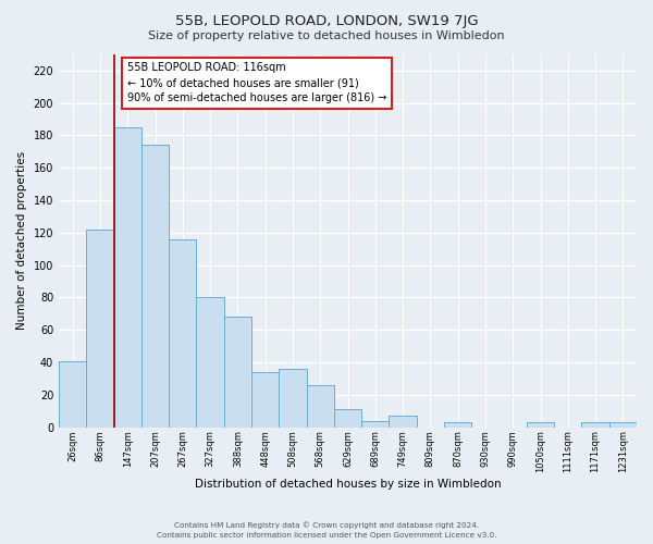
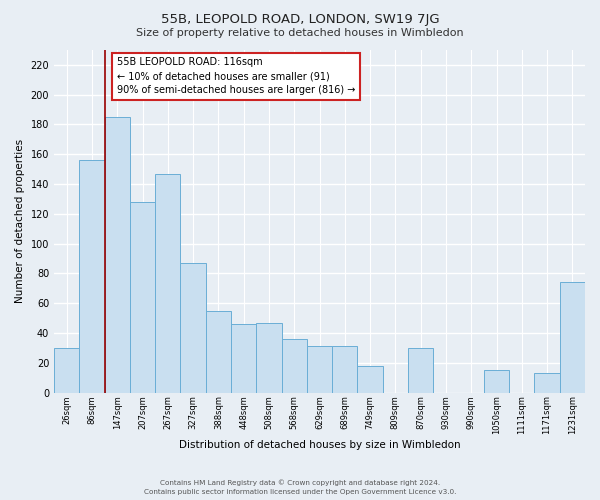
26sqm: 41 -> 30
86sqm: 122 -> 156
207sqm: 174 -> 128
267sqm: 116 -> 147
327sqm: 80 -> 87
388sqm: 68 -> 55
448sqm: 34 -> 46
508sqm: 36 -> 47
568sqm: 26 -> 36
629sqm: 11 -> 31
689sqm: 4 -> 31
749sqm: 7 -> 18
870sqm: 3 -> 30
1050sqm: 3 -> 15
1171sqm: 3 -> 13
1231sqm: 3 -> 74
